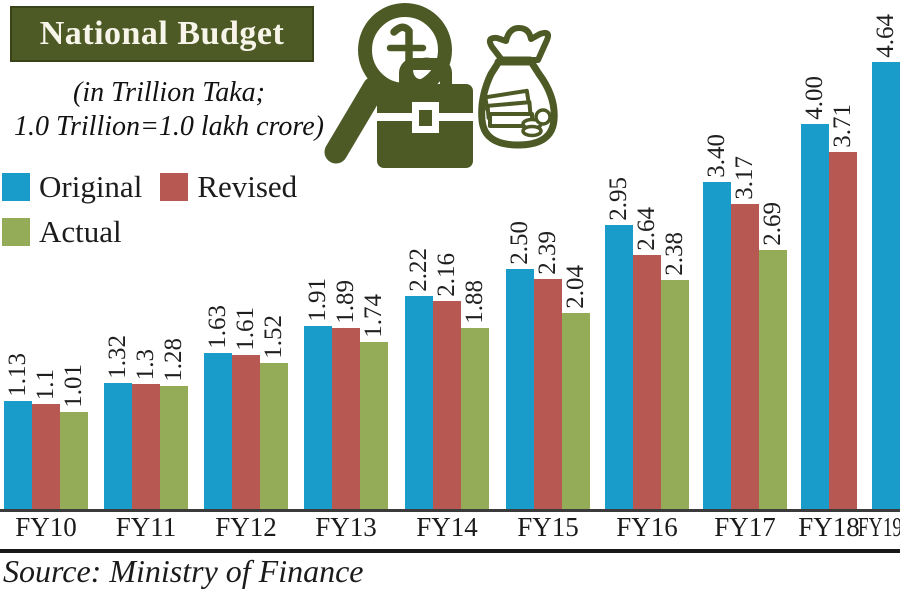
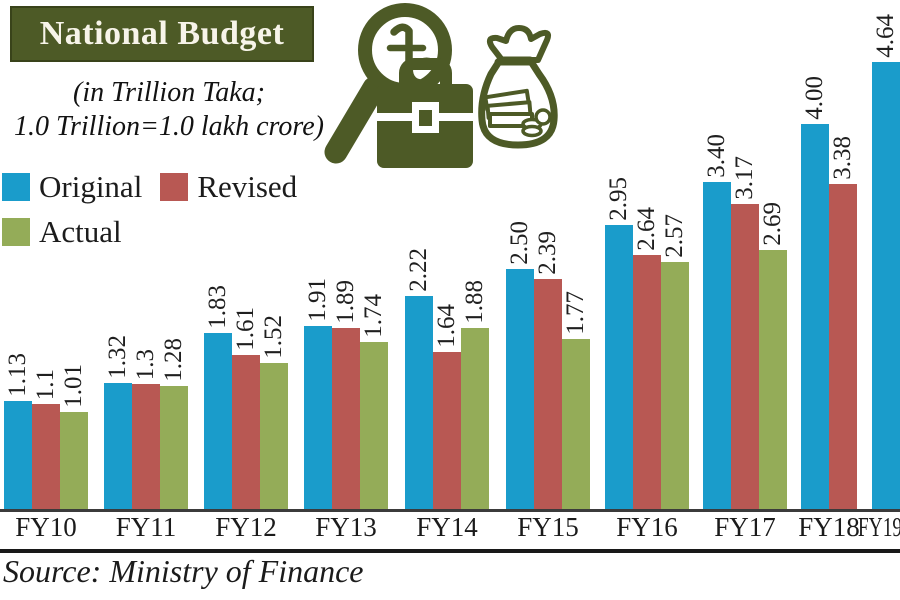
Original/FY12: 1.63 -> 1.83
Revised/FY14: 2.16 -> 1.64
Actual/FY15: 2.04 -> 1.77
Actual/FY16: 2.38 -> 2.57
Revised/FY18: 3.71 -> 3.38
